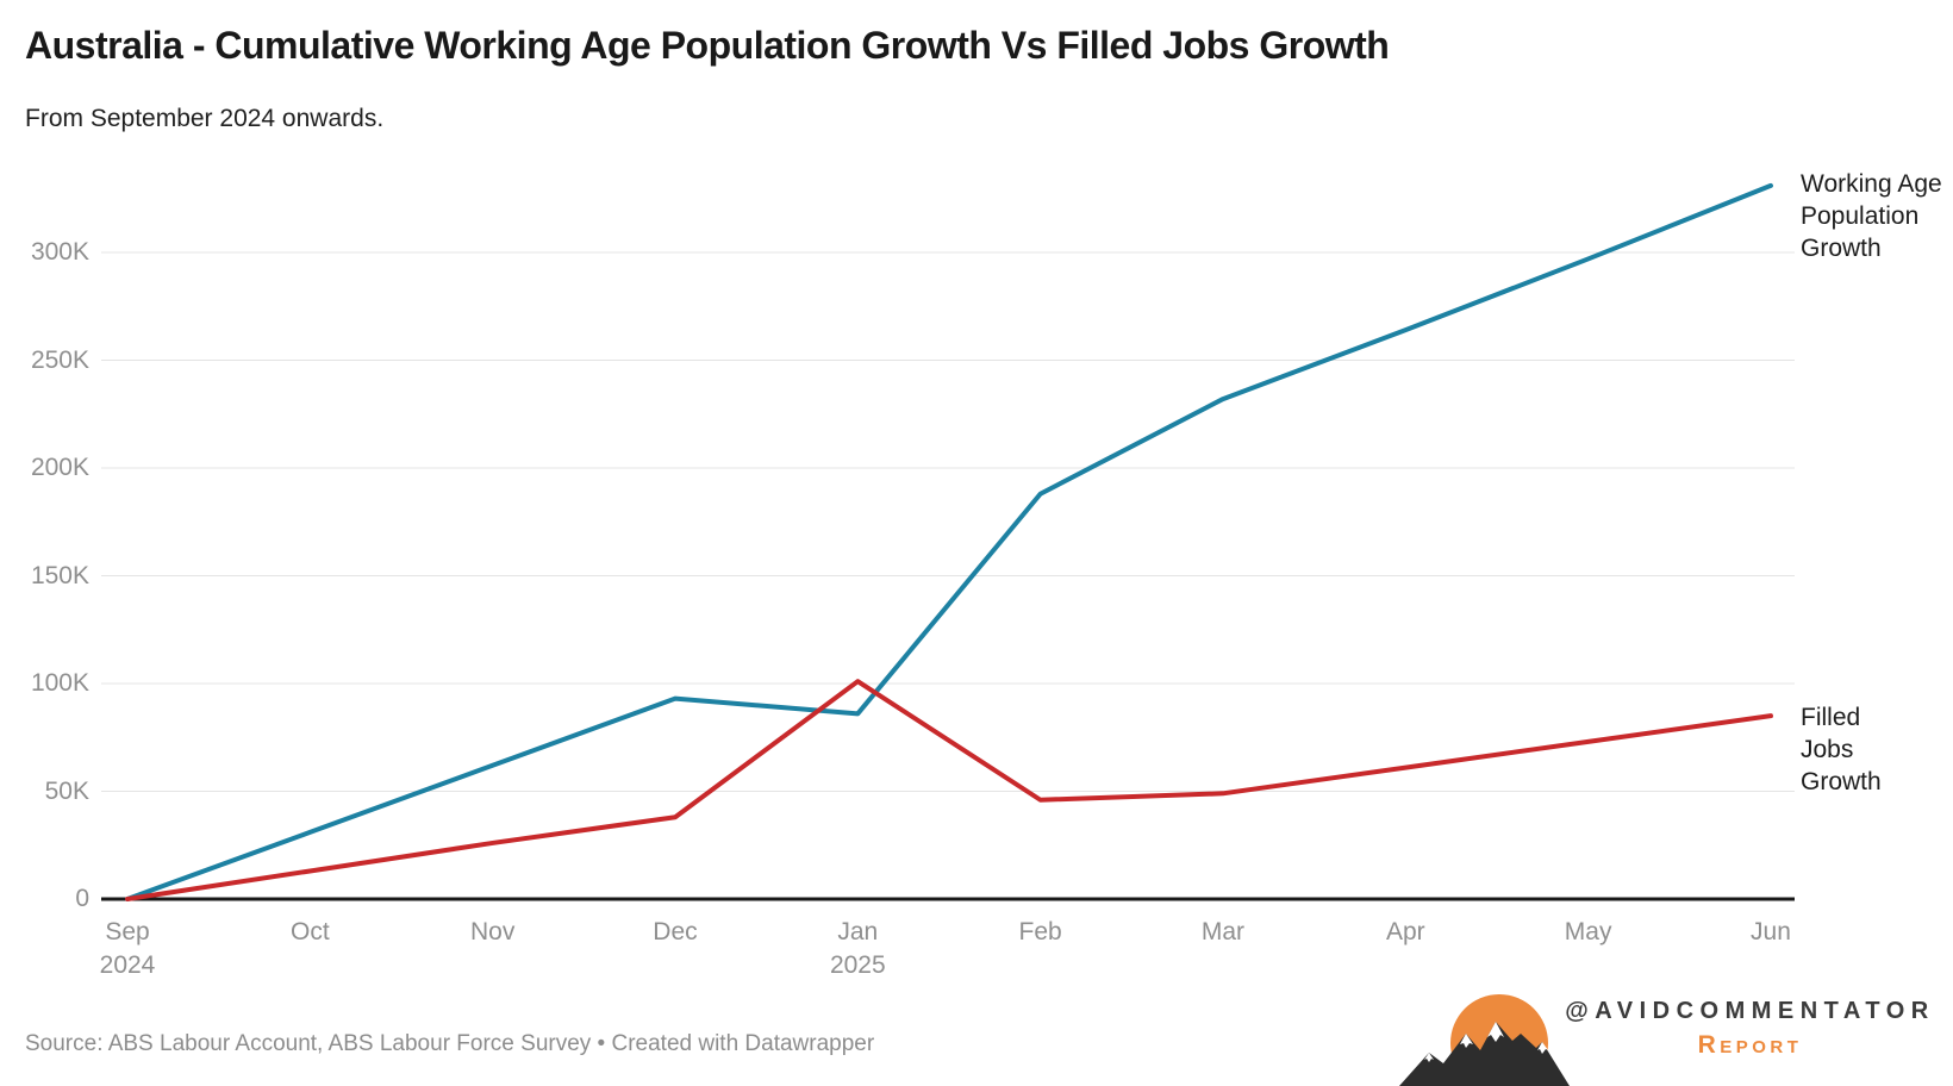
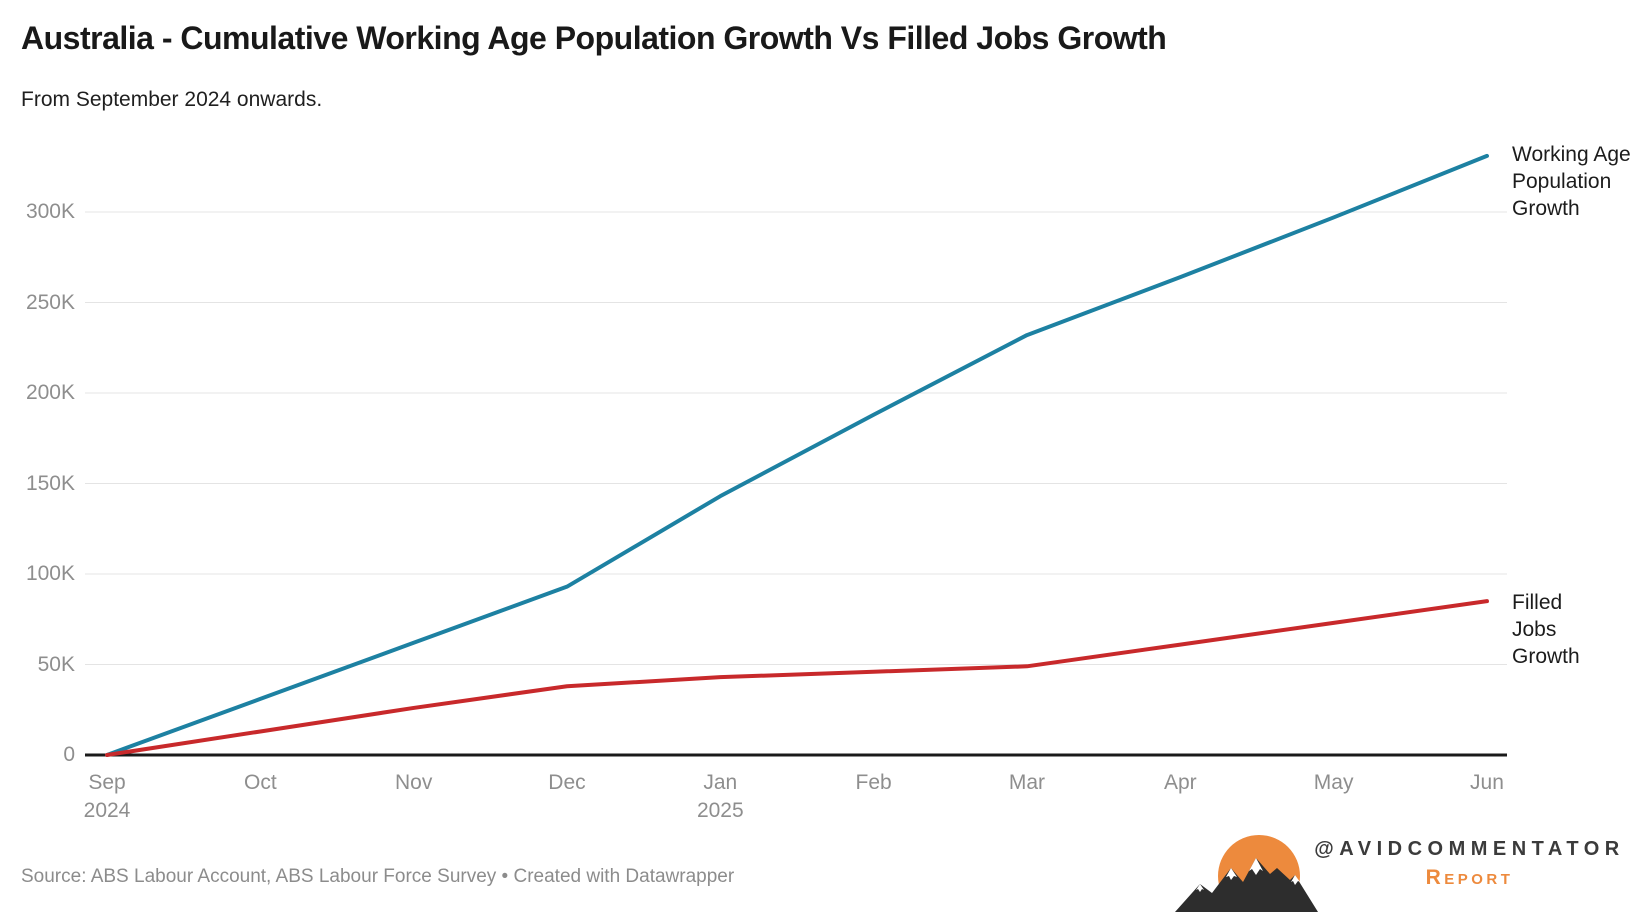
Working Age Population Growth/Jan 2025: 86K -> 143K
Filled Jobs Growth/Jan 2025: 101K -> 43K
